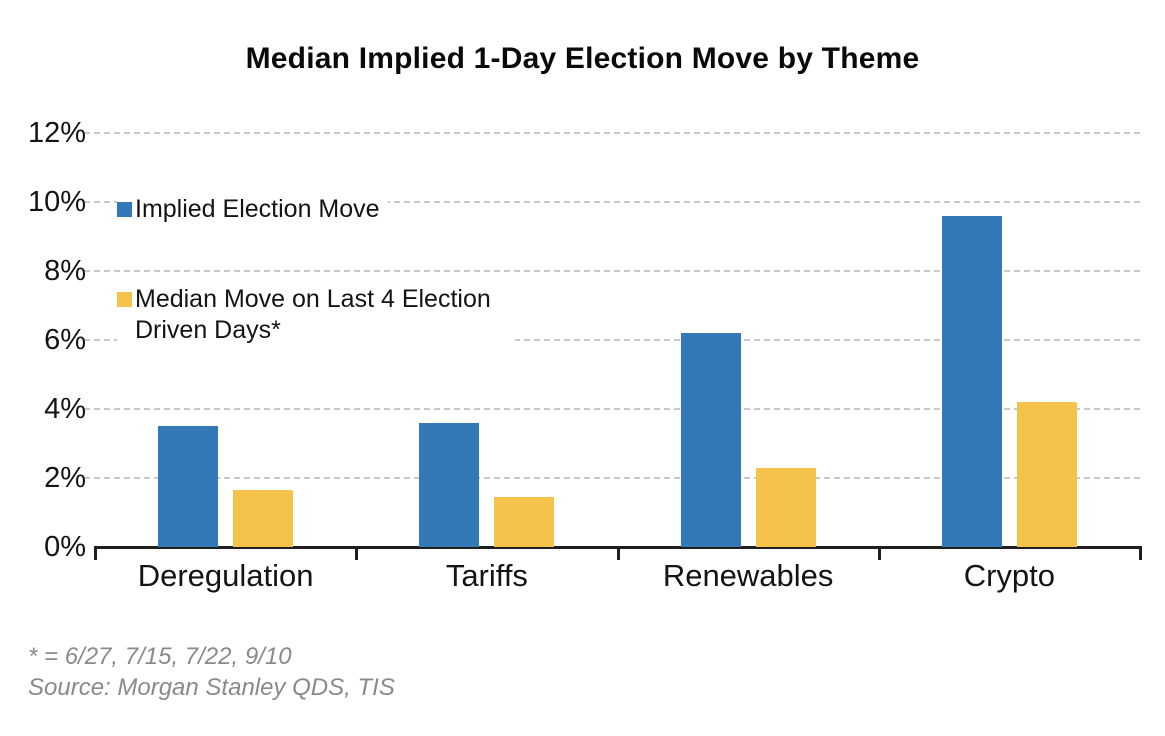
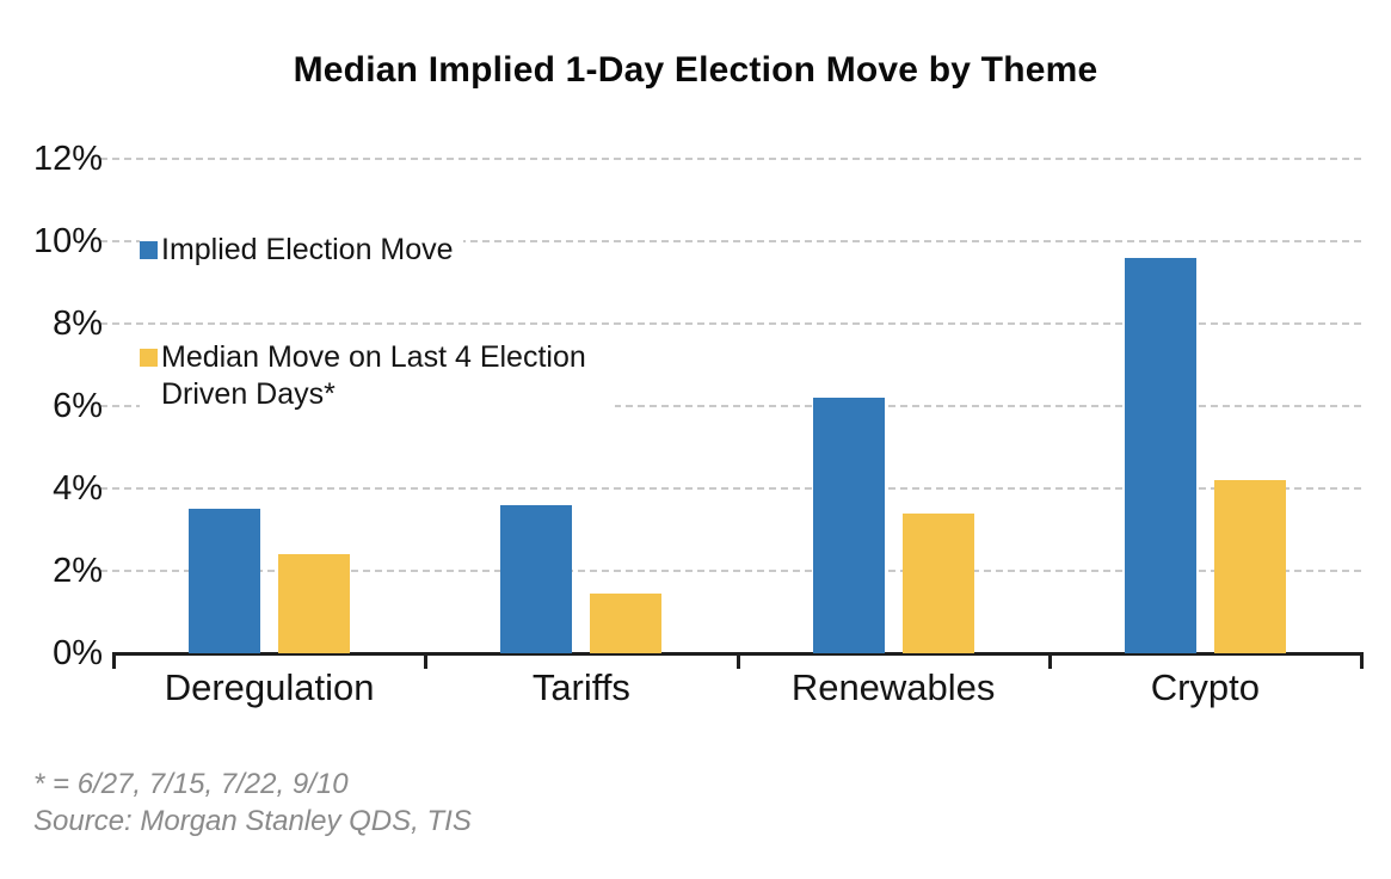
Median Move on Last 4 Election Driven Days*/Deregulation: 1.6% -> 2.4%
Median Move on Last 4 Election Driven Days*/Renewables: 2.3% -> 3.4%
